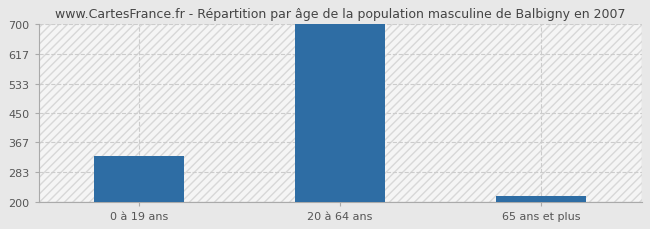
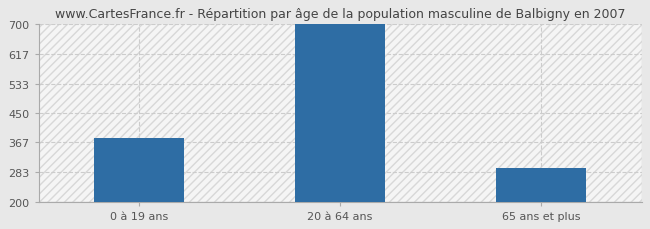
0 à 19 ans: 330 -> 380
65 ans et plus: 215 -> 295
